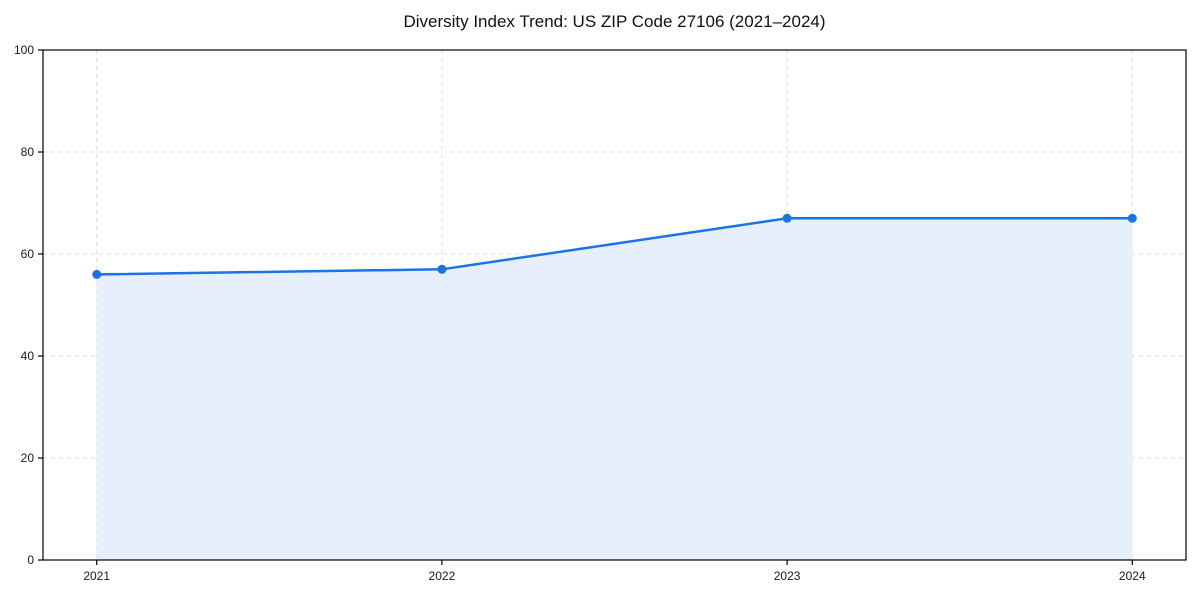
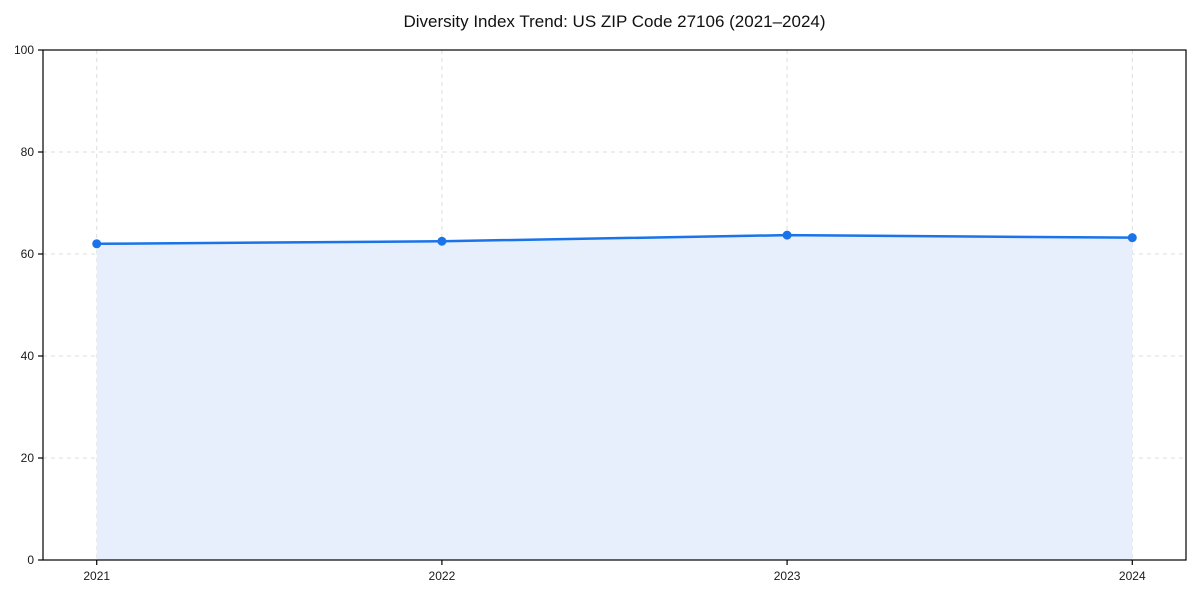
2021: 56 -> 62
2022: 57 -> 62
2023: 67 -> 64
2024: 67 -> 63
